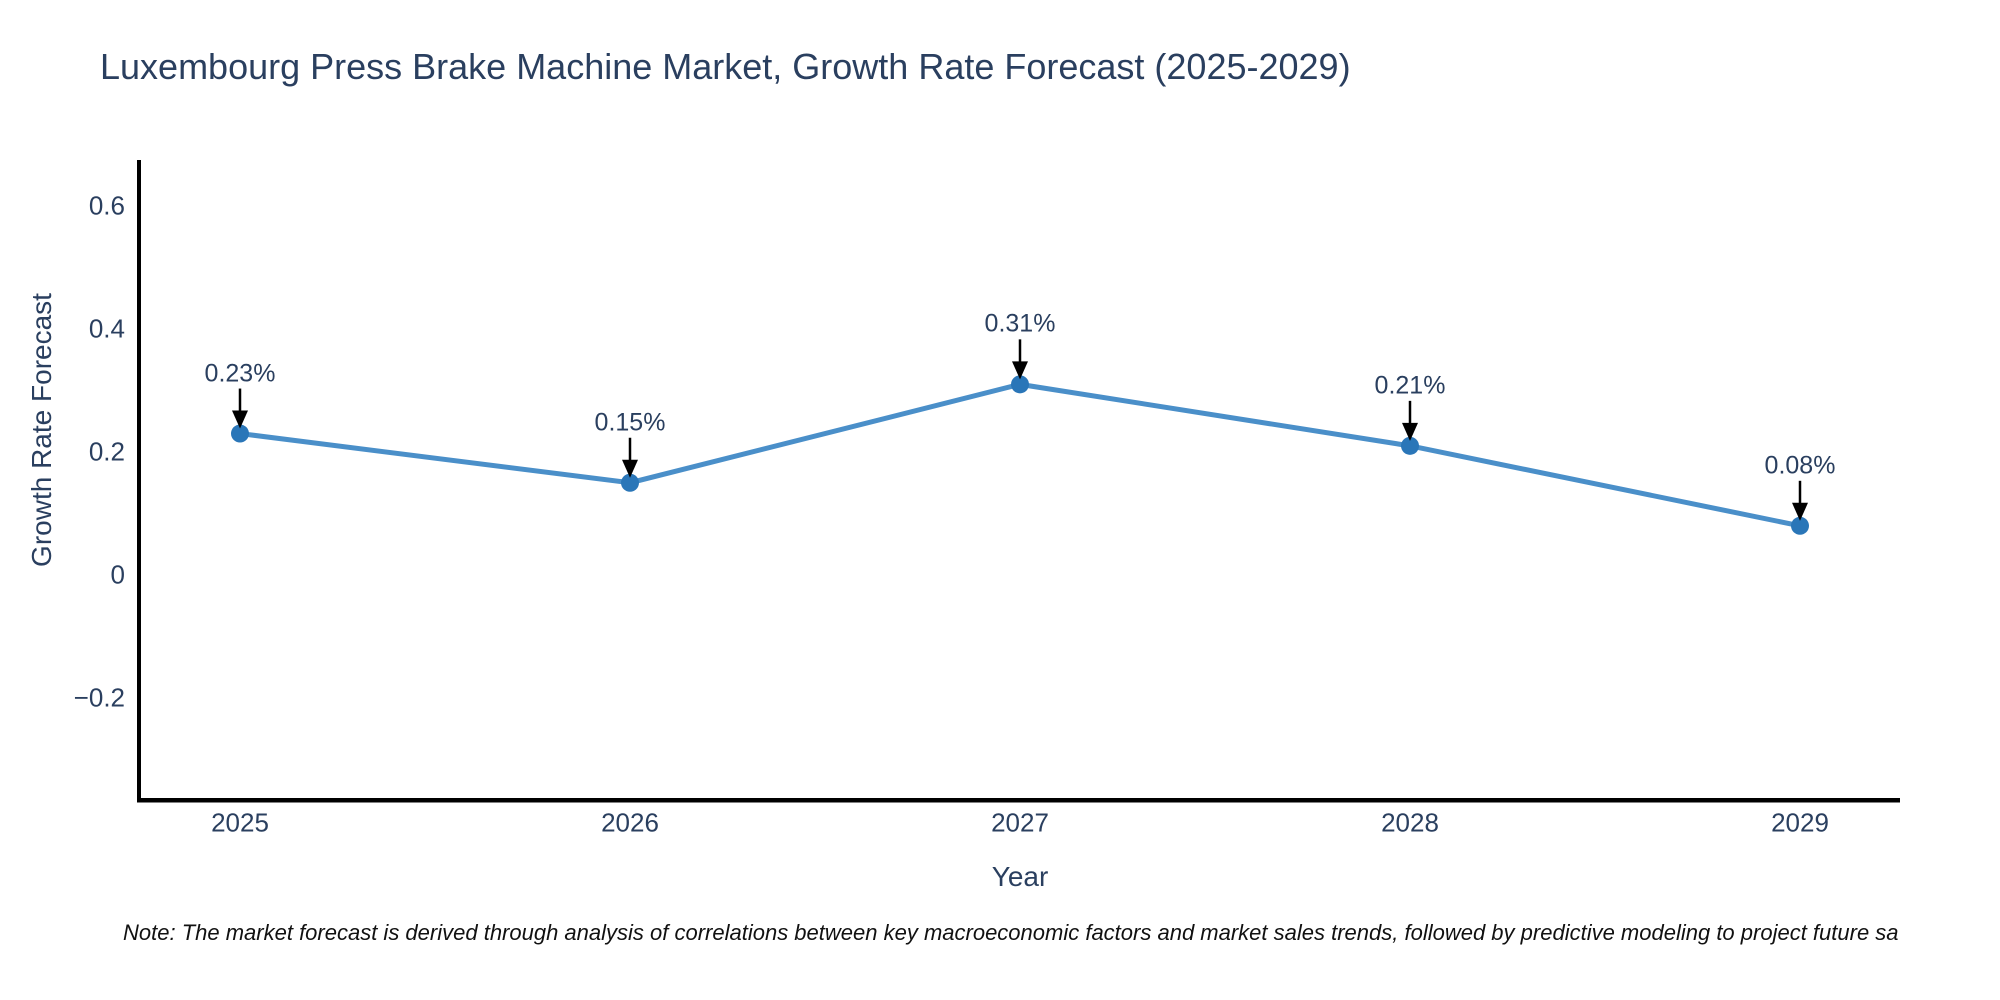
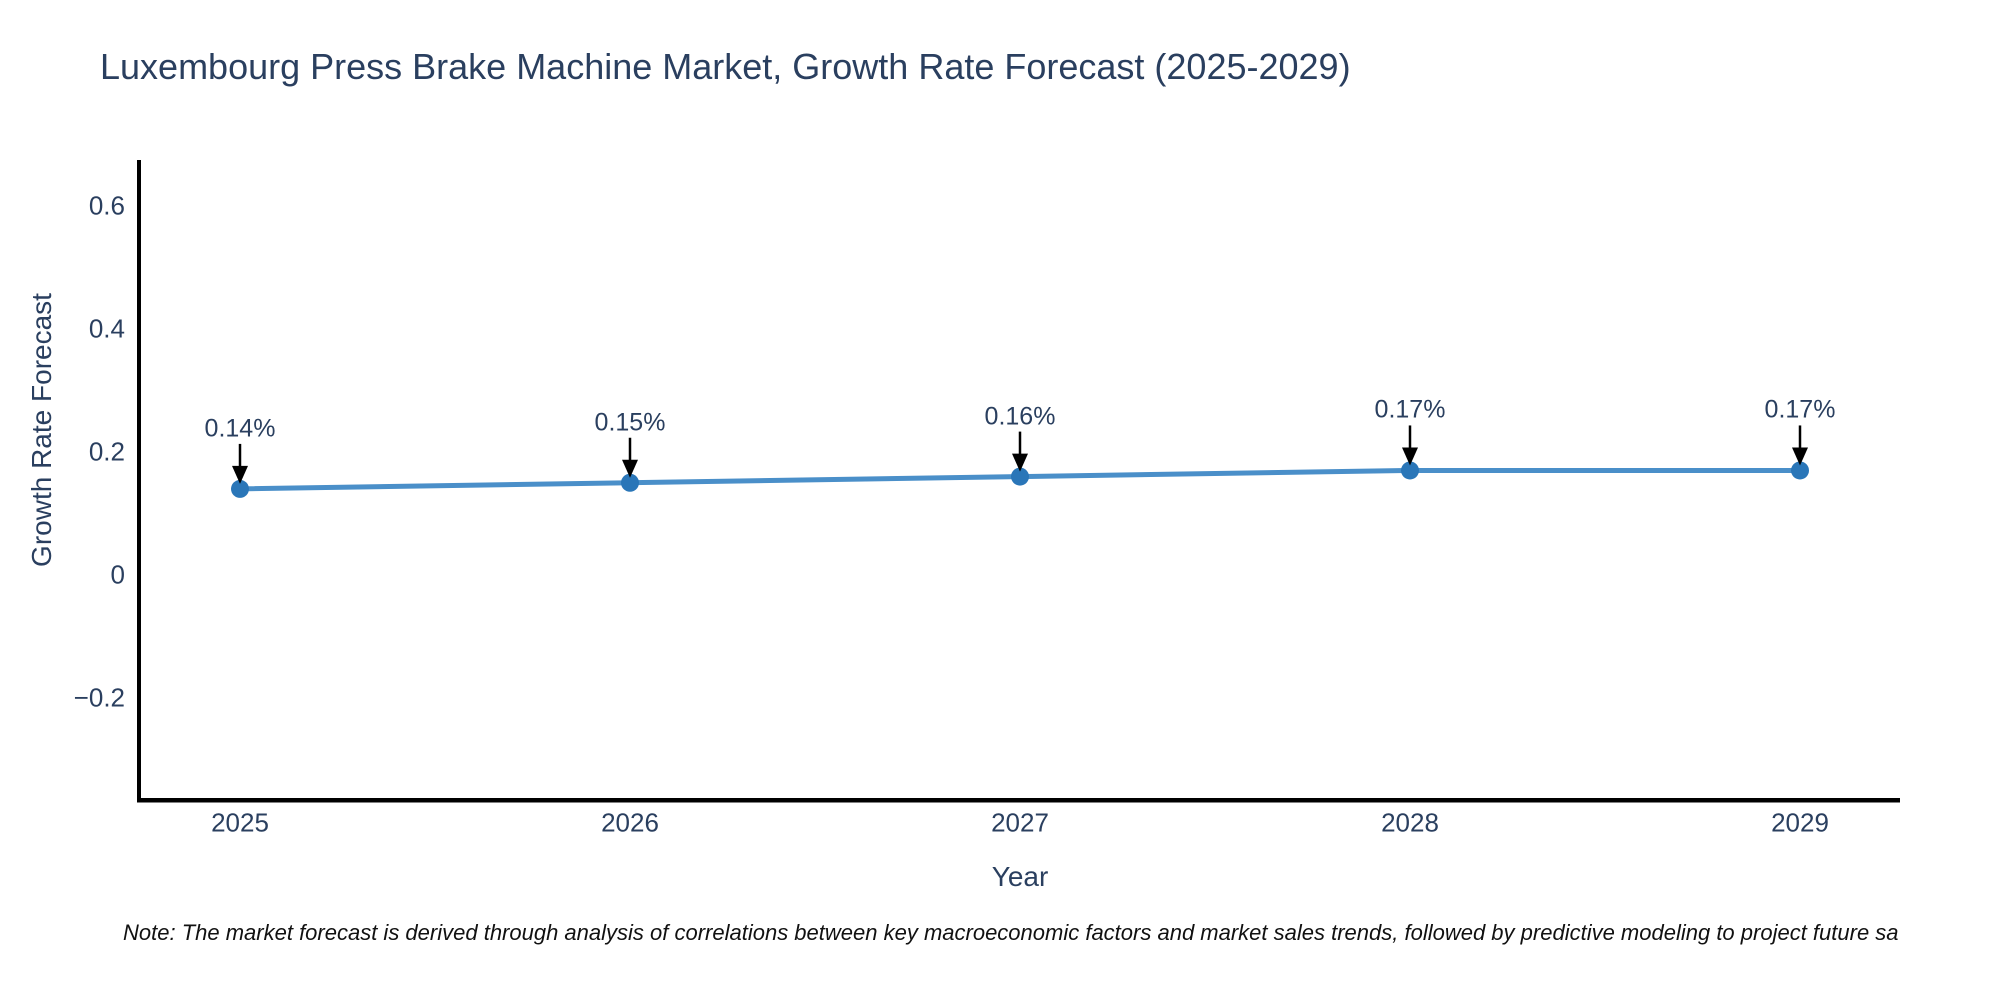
2025: 0.23% -> 0.14%
2027: 0.31% -> 0.16%
2028: 0.21% -> 0.17%
2029: 0.08% -> 0.17%
